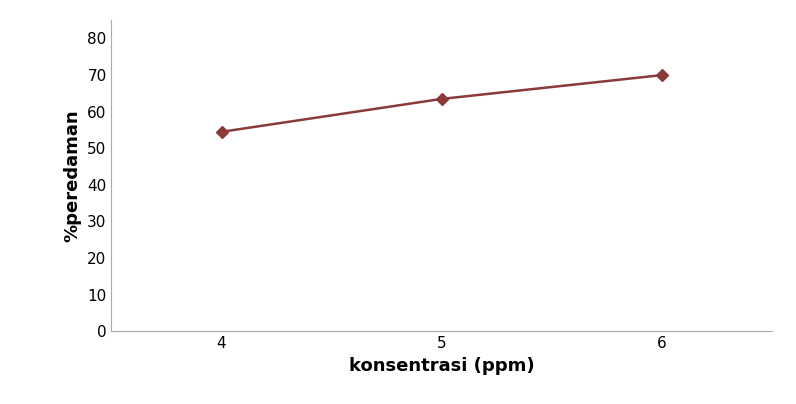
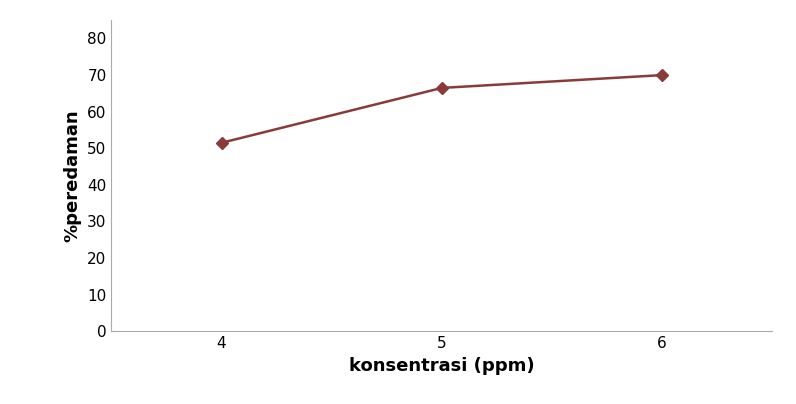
4: 54.5 -> 51.5
5: 63.5 -> 66.5
